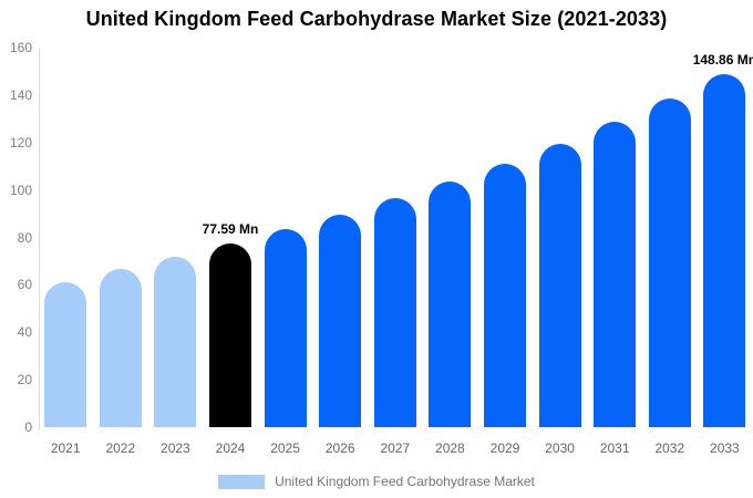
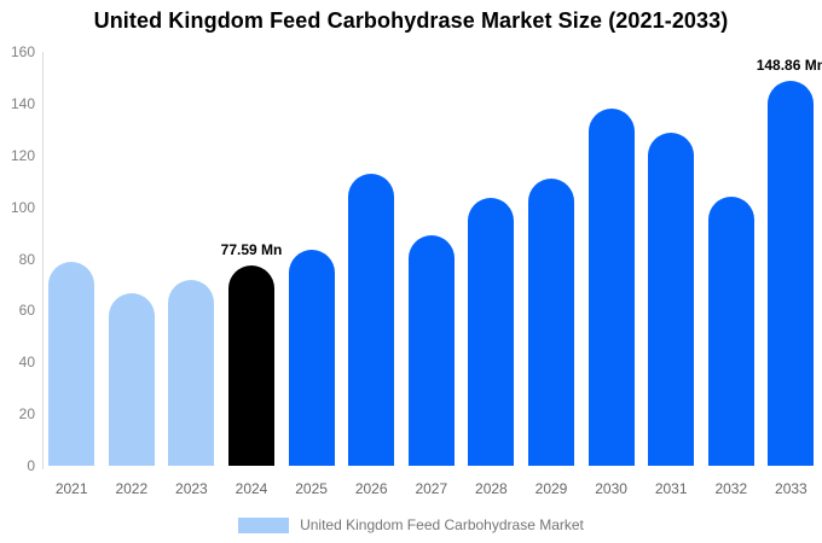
2021: 61 -> 79
2026: 90 -> 113
2027: 96 -> 89
2030: 119 -> 138
2032: 138 -> 104
